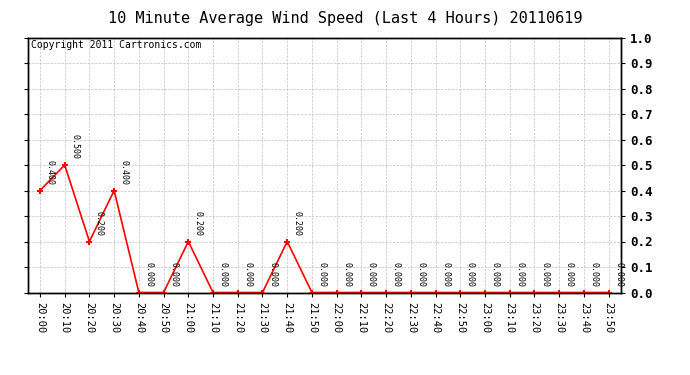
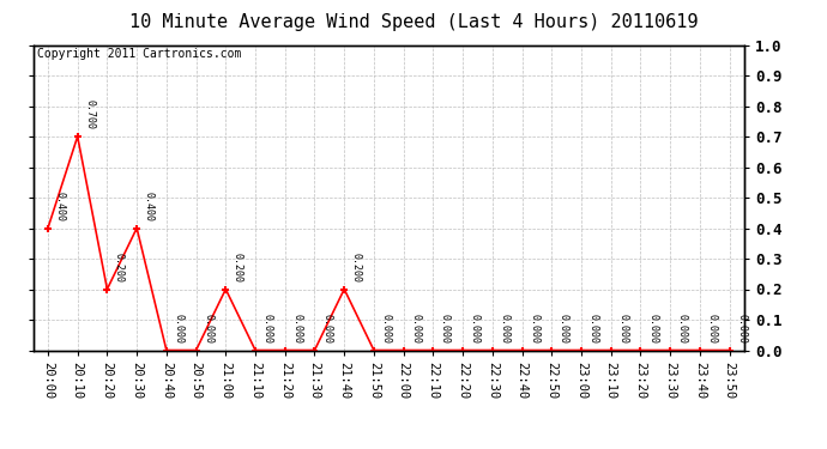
20:10: 0.500 -> 0.700
